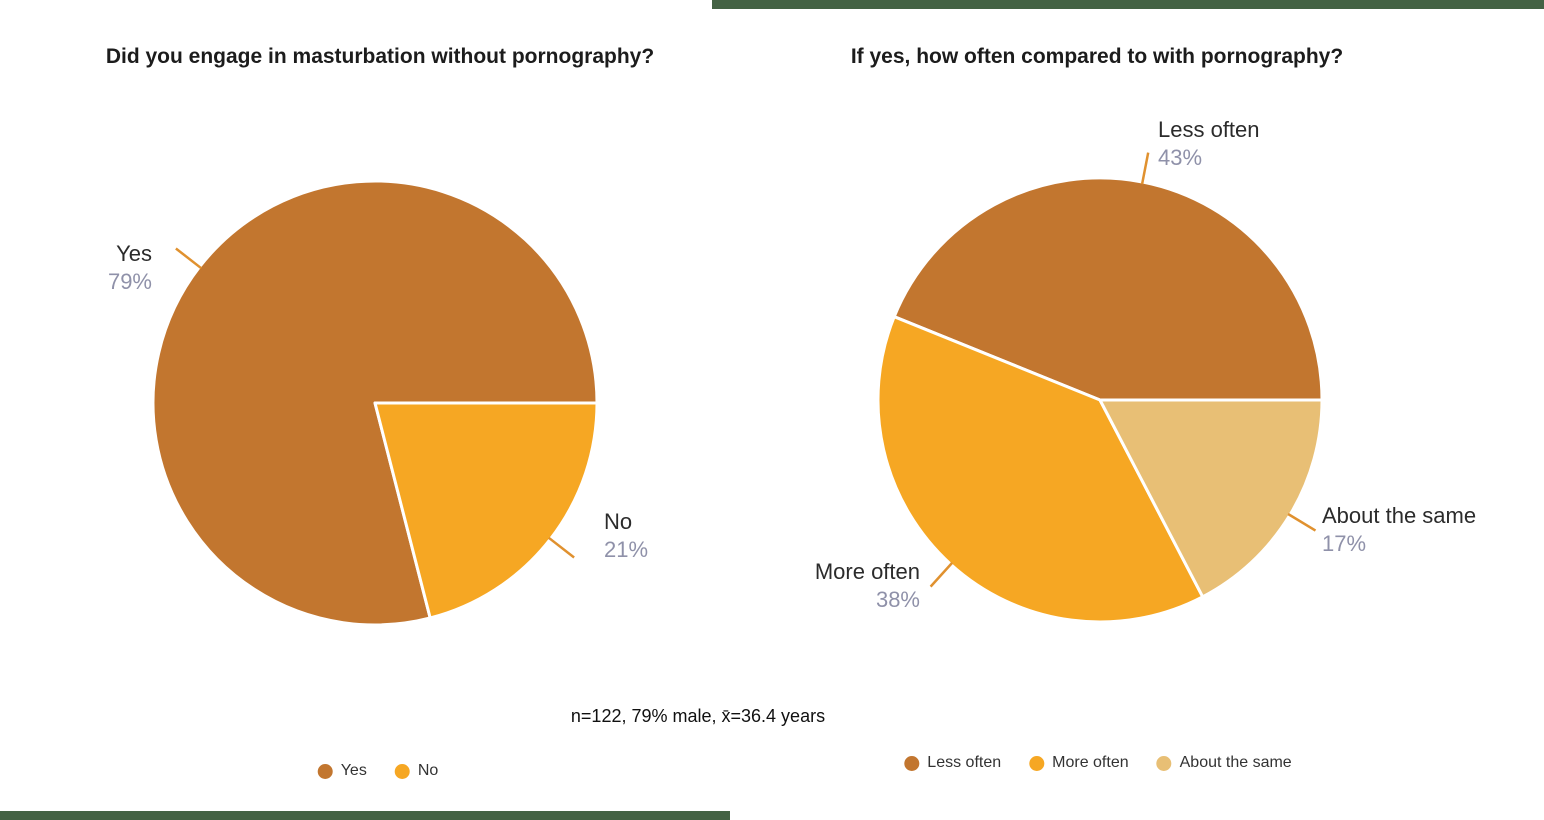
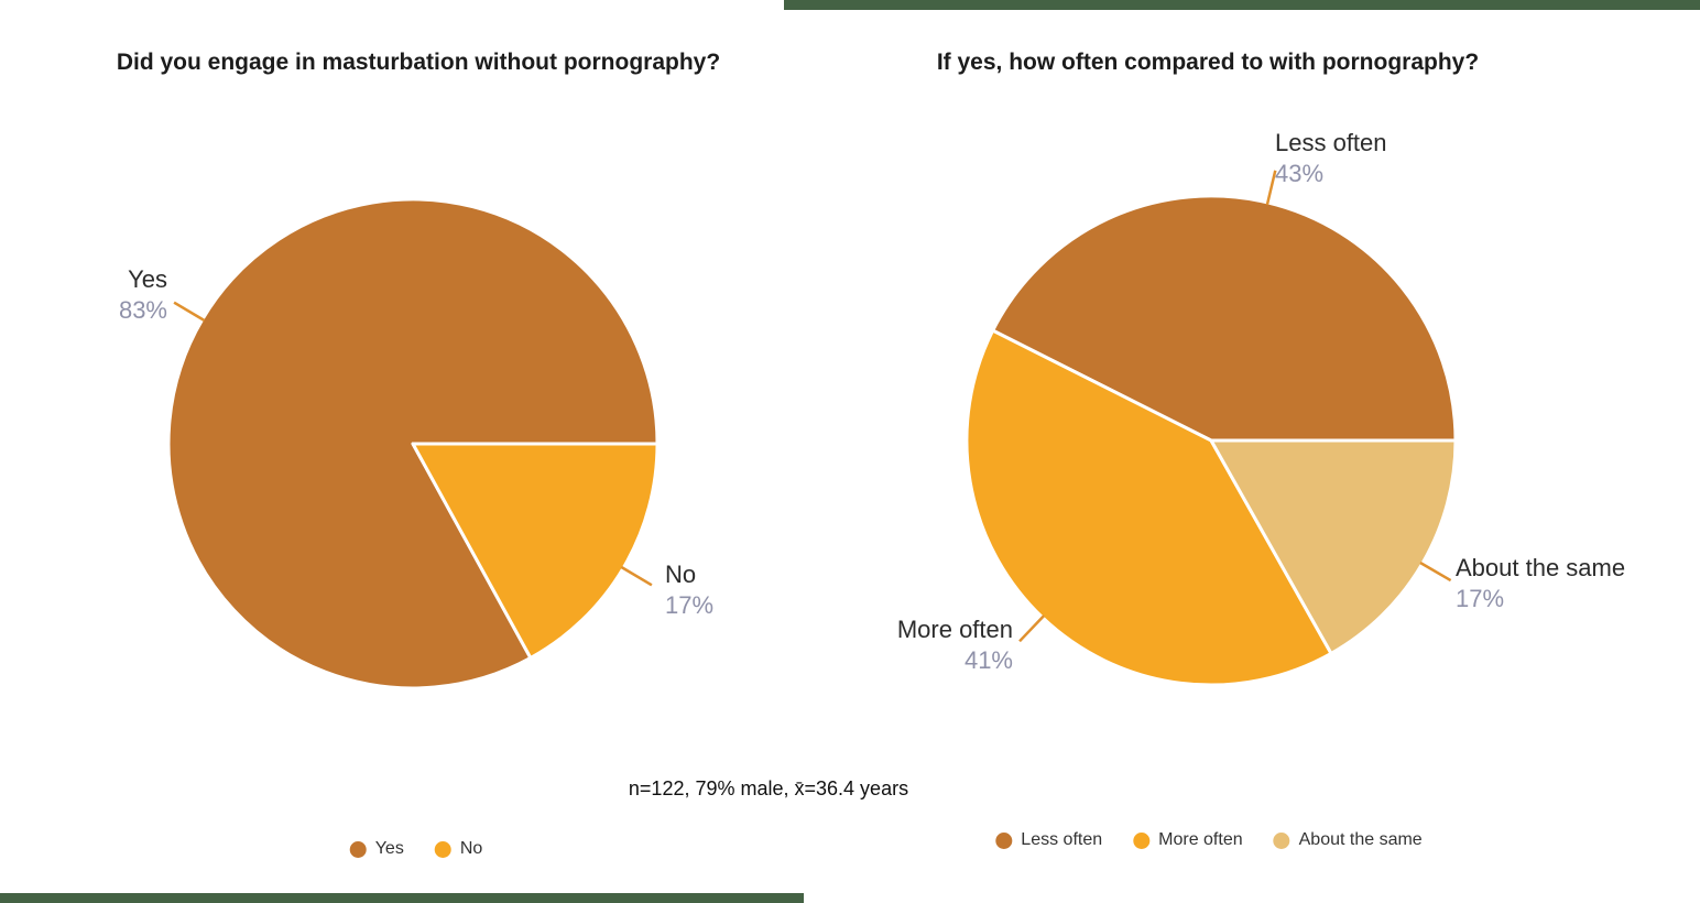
Did you engage in masturbation without pornography?/Yes: 79% -> 83%
Did you engage in masturbation without pornography?/No: 21% -> 17%
If yes, how often compared to with pornography?/More often: 38% -> 41%
